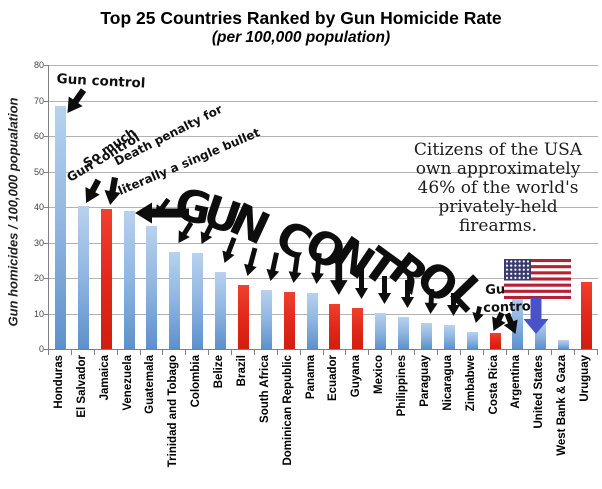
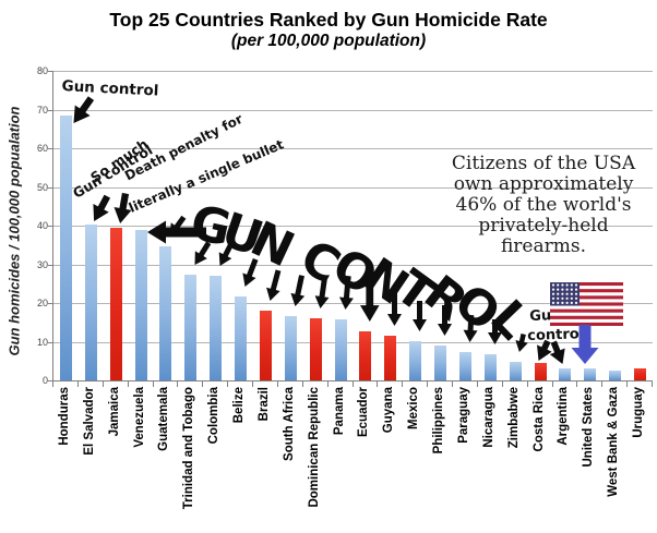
Argentina: 16 -> 3
United States: 8 -> 3
Uruguay: 19 -> 3
